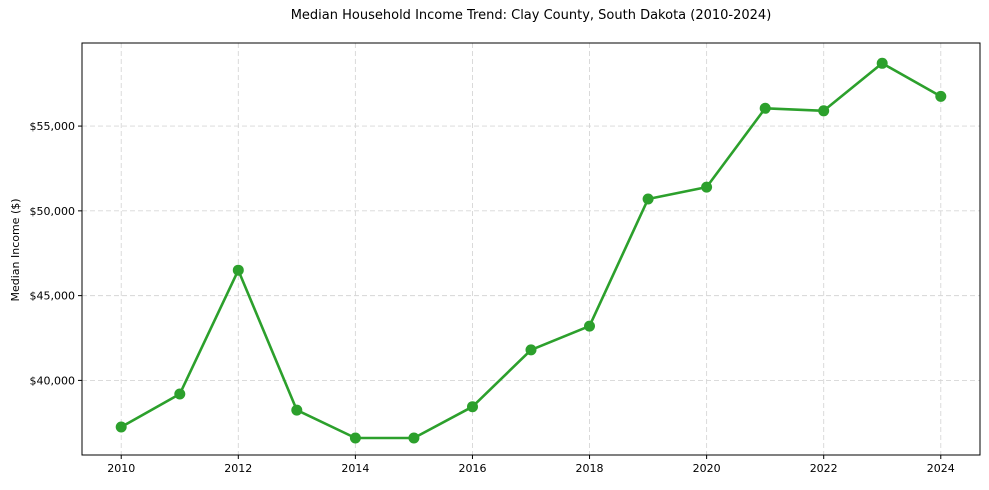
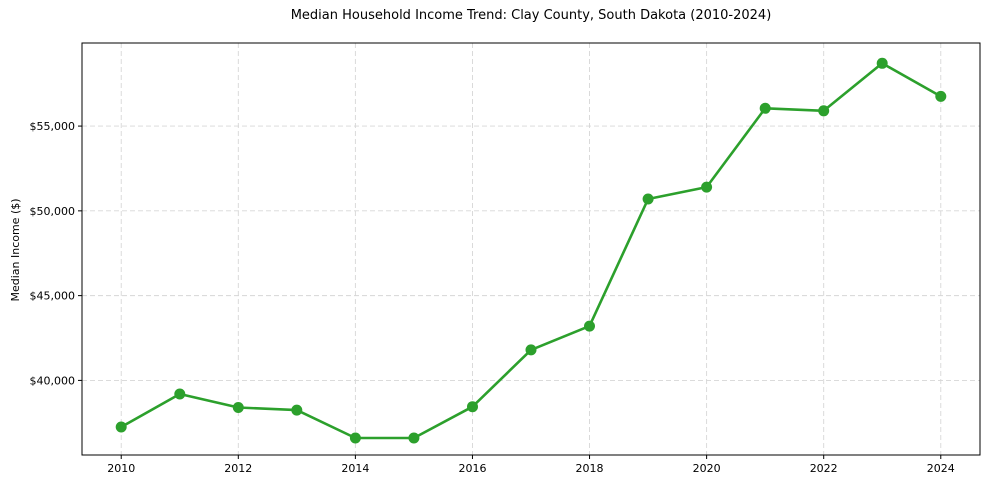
2012: $46500 -> $38400
